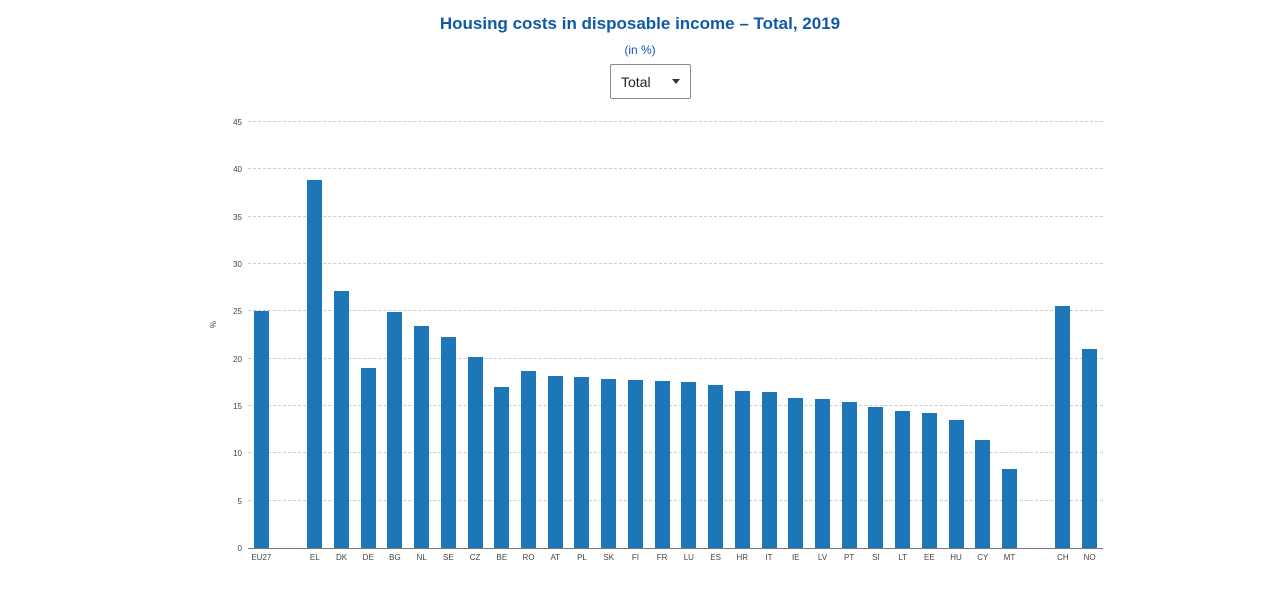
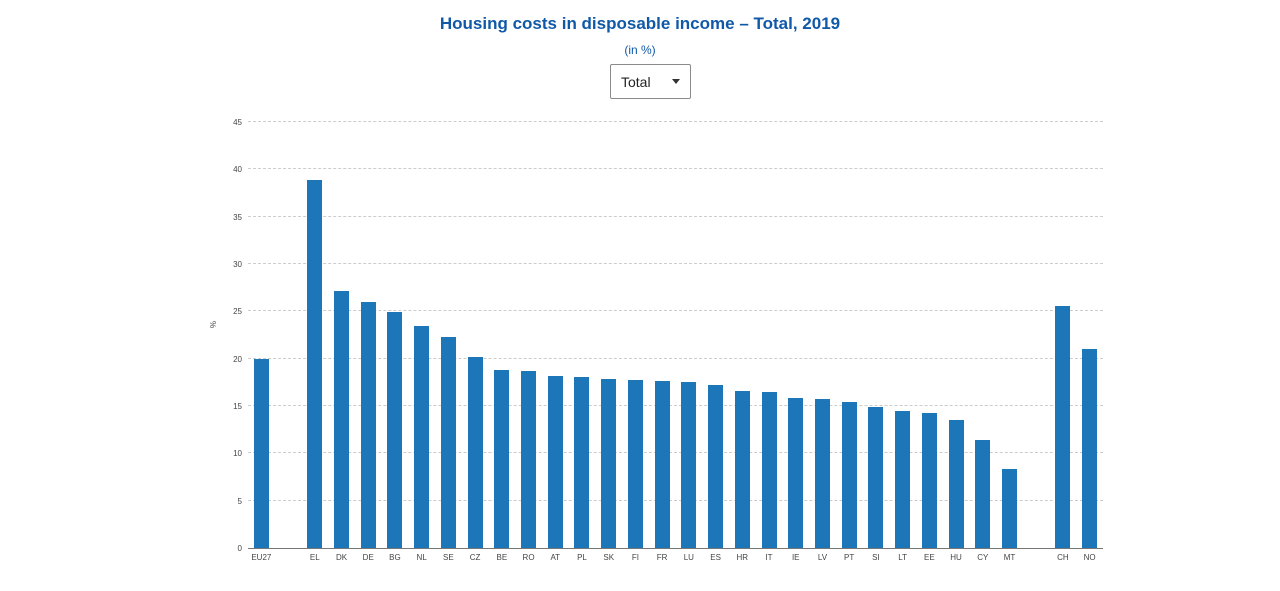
EU27: 25 -> 20
DE: 19 -> 26
BE: 17 -> 19
